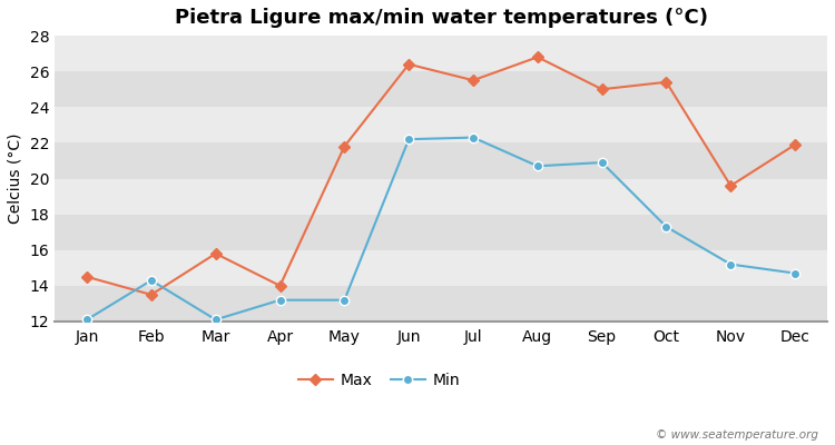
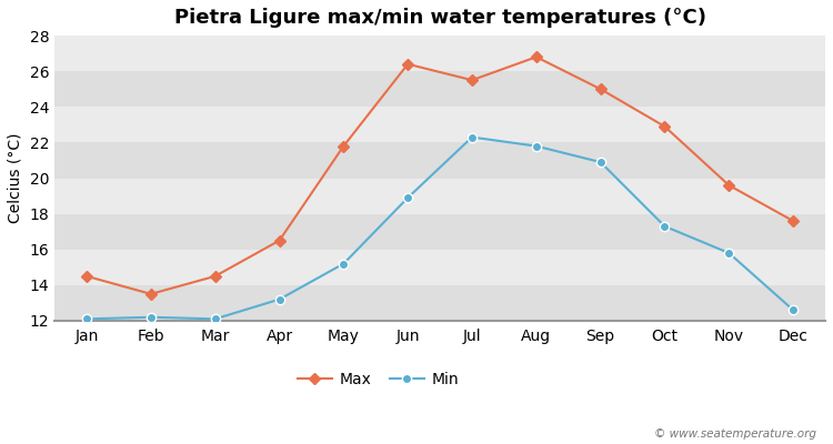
Min/Feb: 14.3 -> 12.2
Max/Mar: 15.8 -> 14.5
Max/Apr: 14.0 -> 16.5
Min/May: 13.2 -> 15.2
Min/Jun: 22.2 -> 18.9
Min/Aug: 20.7 -> 21.8
Max/Oct: 25.4 -> 22.9
Min/Nov: 15.2 -> 15.8
Max/Dec: 21.9 -> 17.6
Min/Dec: 14.7 -> 12.6
